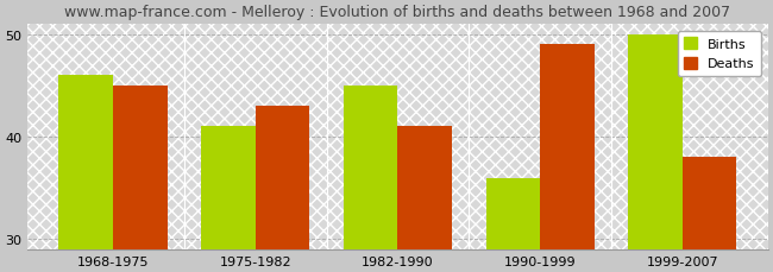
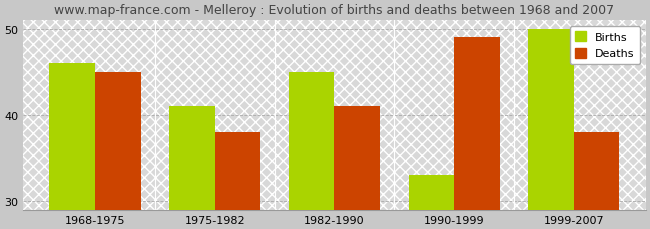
Deaths/1975-1982: 43 -> 38
Births/1990-1999: 36 -> 33
